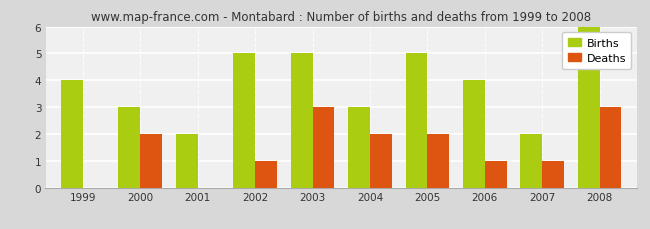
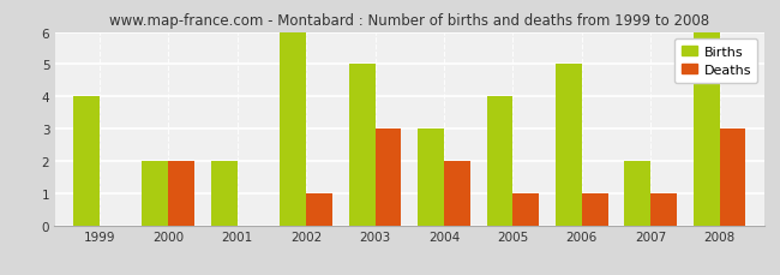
Births/2000: 3 -> 2
Births/2002: 5 -> 6
Births/2005: 5 -> 4
Deaths/2005: 2 -> 1
Births/2006: 4 -> 5
